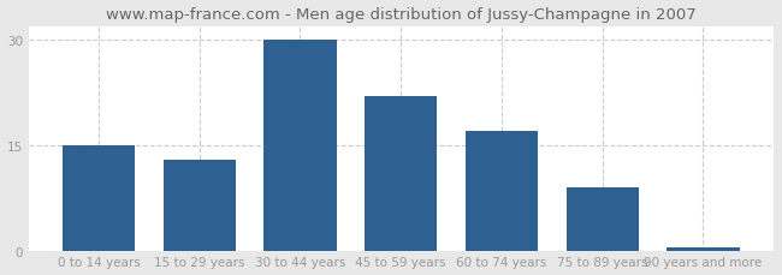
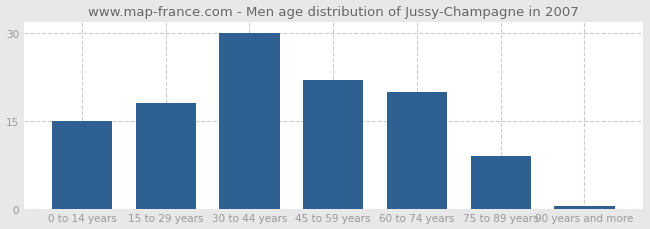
15 to 29 years: 13.0 -> 18.0
60 to 74 years: 17.0 -> 20.0
